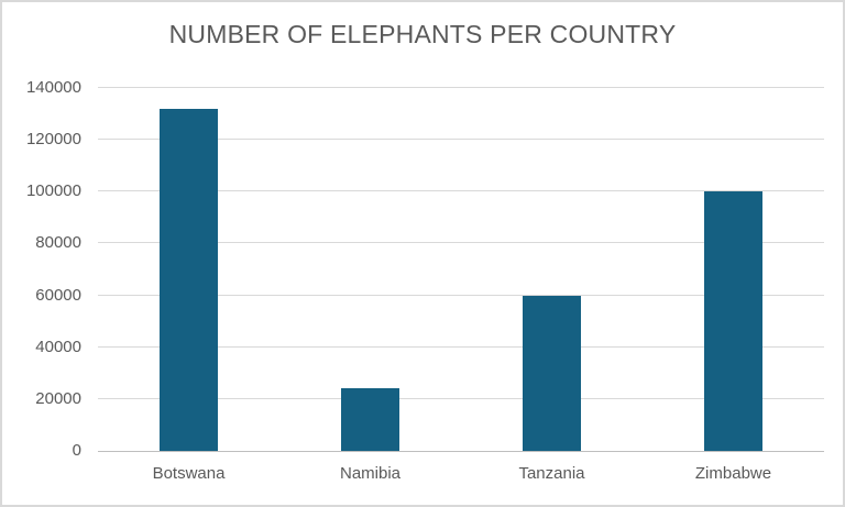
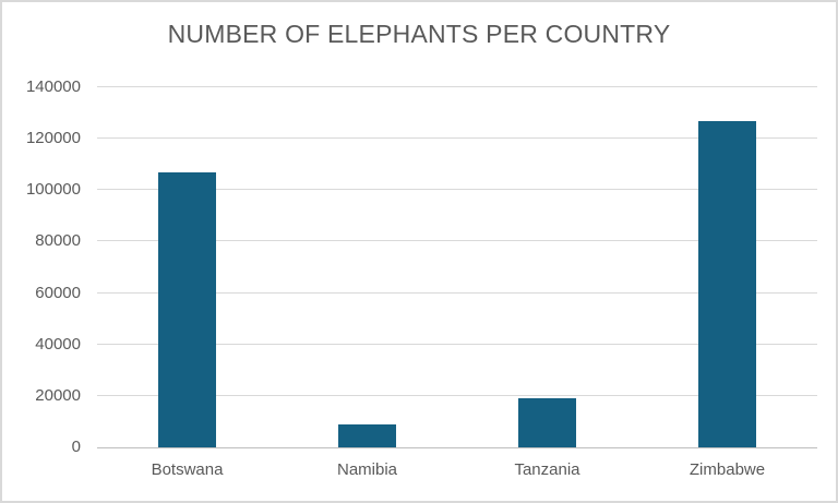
Botswana: 132000 -> 107000
Namibia: 24000 -> 9000
Tanzania: 60000 -> 19000
Zimbabwe: 100000 -> 127000
